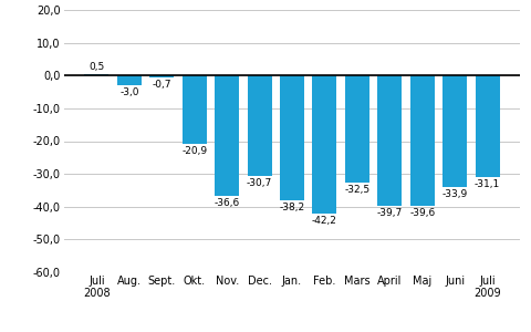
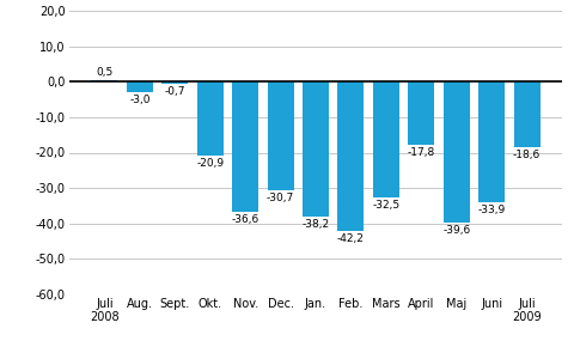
April: -39,7 -> -17,8
Juli 2009: -31,1 -> -18,6
